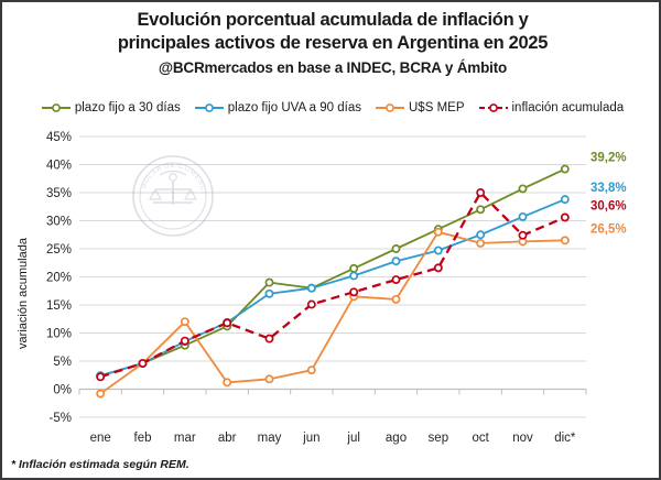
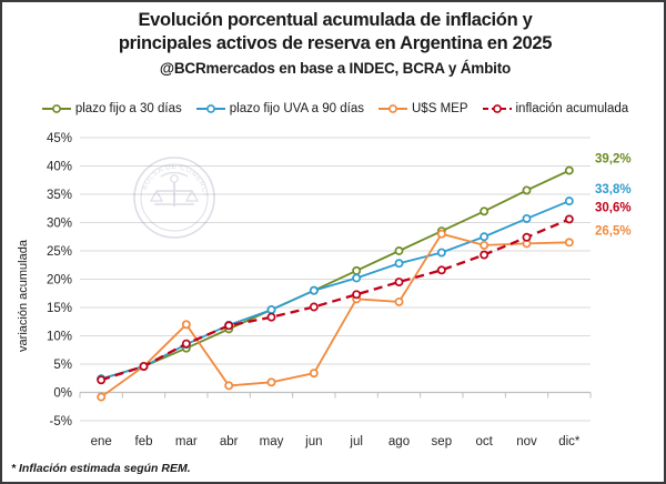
plazo fijo a 30 días/may: 19% -> 15%
plazo fijo UVA a 90 días/may: 17% -> 15%
inflación acumulada/may: 9% -> 13%
inflación acumulada/oct: 35% -> 24%
